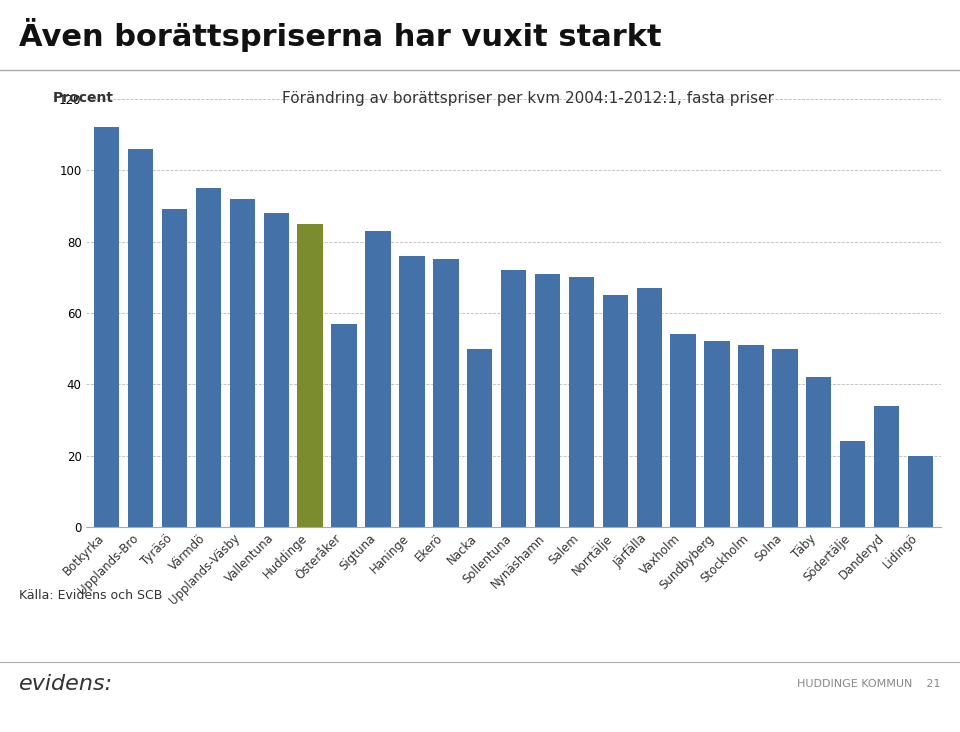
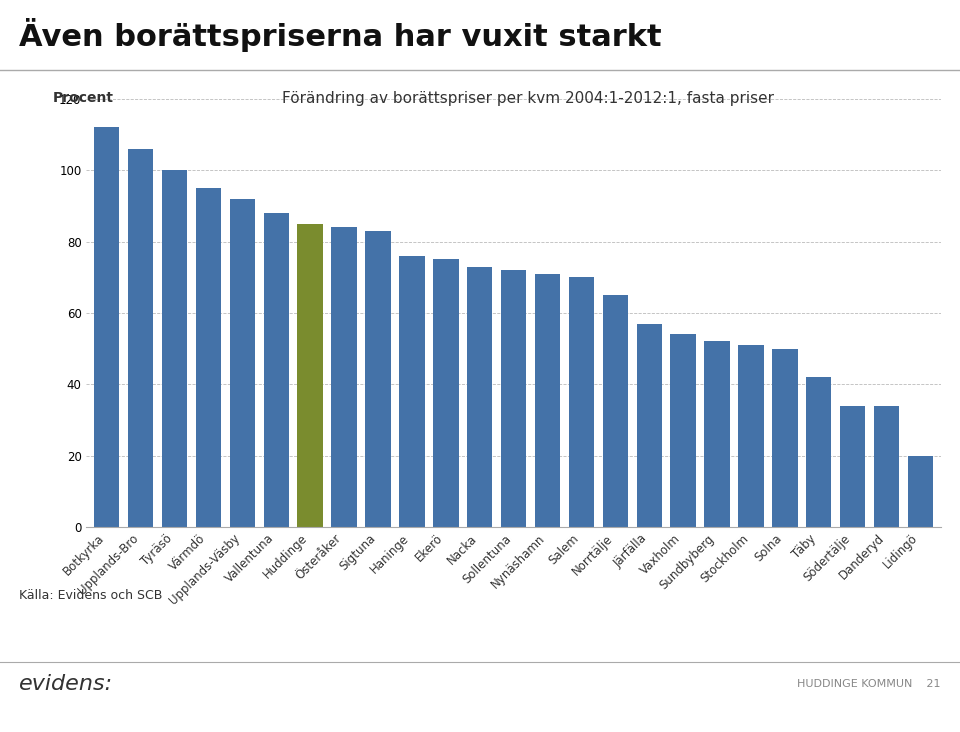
Tyräsö: 89 -> 100
Österåker: 57 -> 84
Nacka: 50 -> 73
Järfälla: 67 -> 57
Södertälje: 24 -> 34
